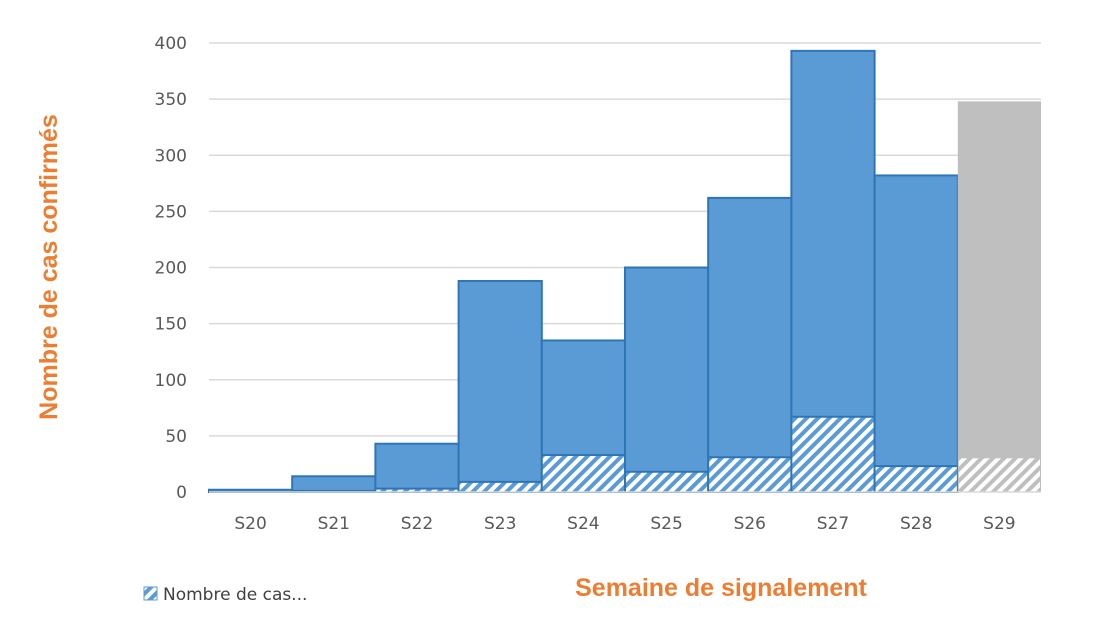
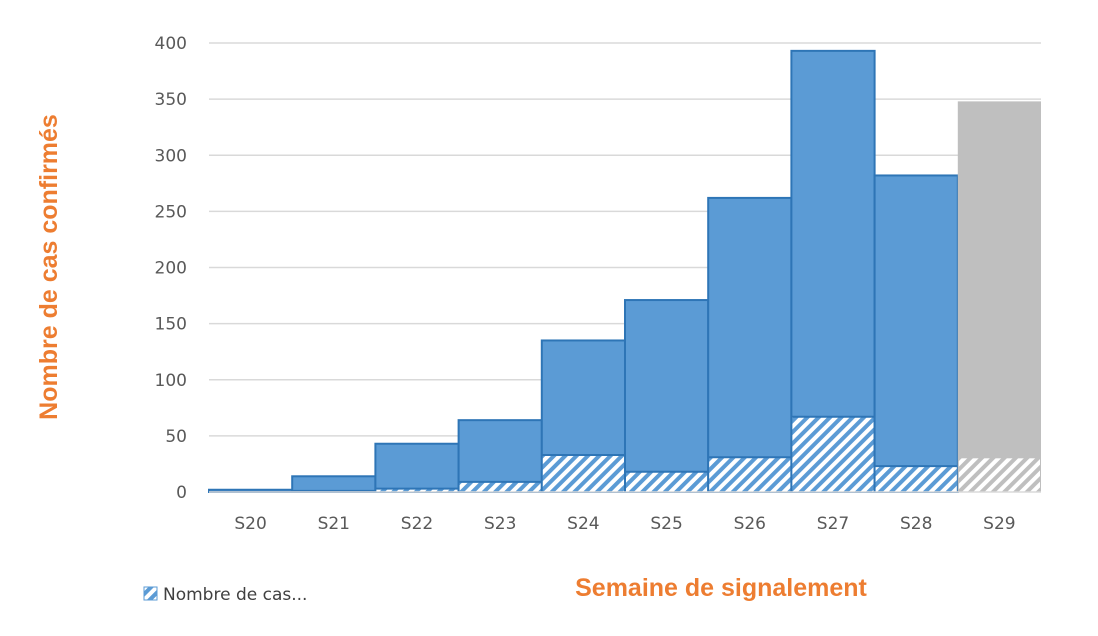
Nombre de cas confirmés/S23: 188 -> 64
Nombre de cas confirmés/S25: 200 -> 171
